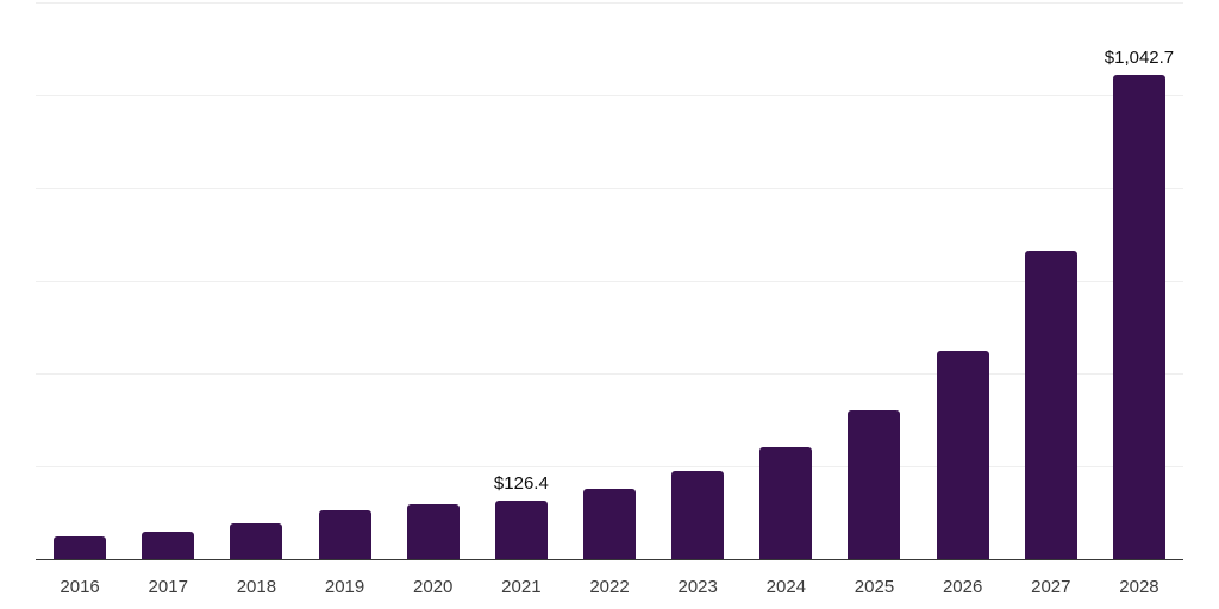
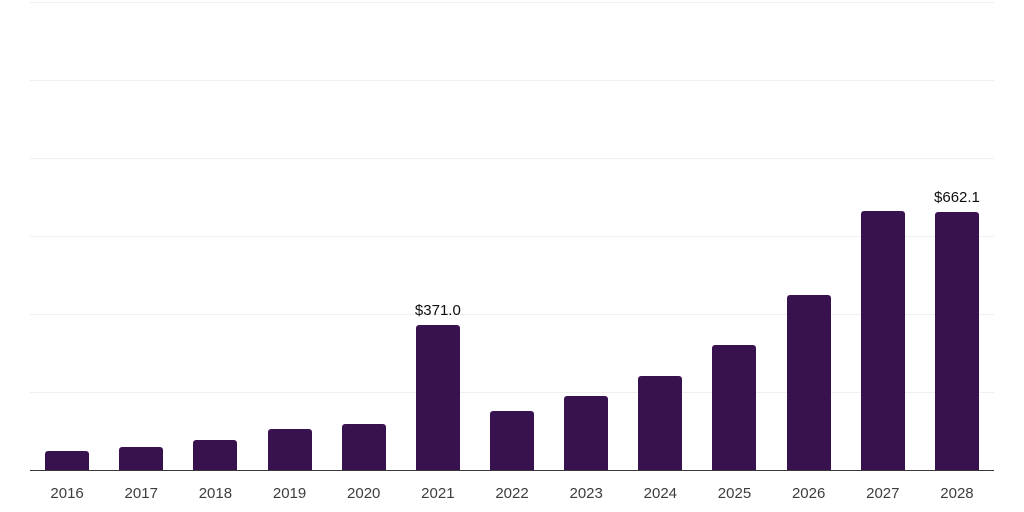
2021: $126.4 -> $371.0
2028: $1,042.7 -> $662.1
